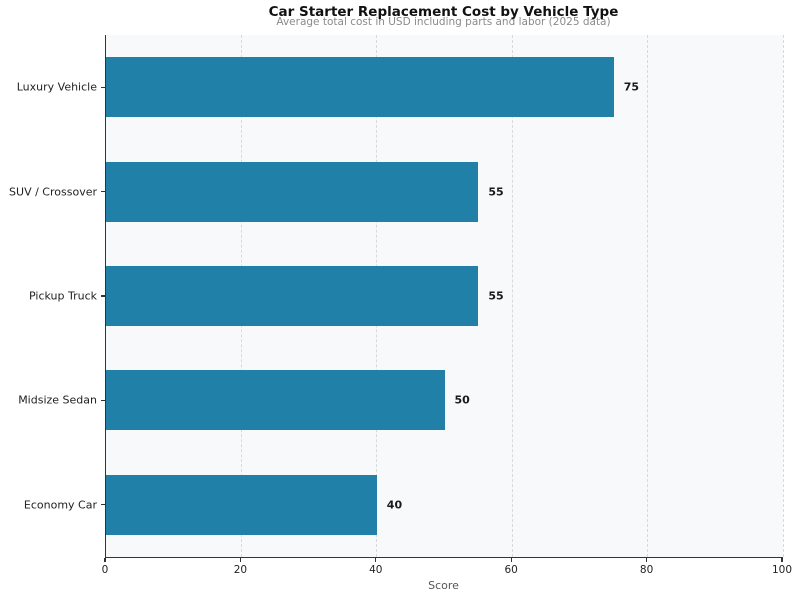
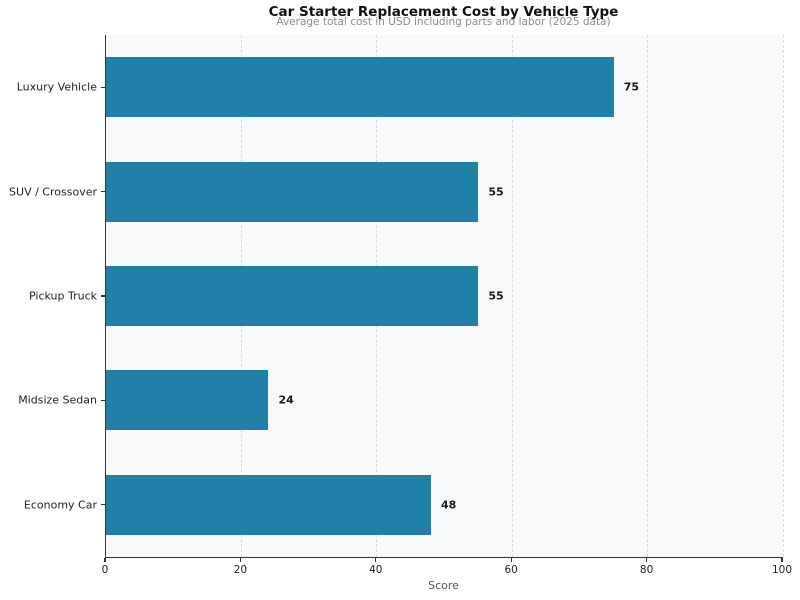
Midsize Sedan: 50 -> 24
Economy Car: 40 -> 48
